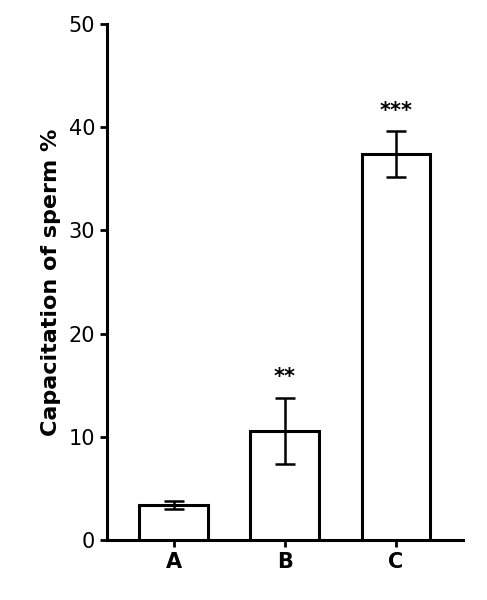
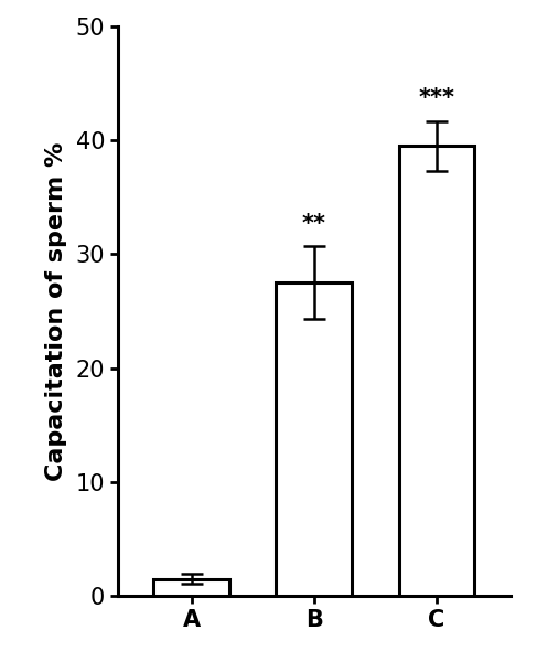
A: 3.4 -> 1.5
B: 10.6 -> 27.5
C: 37.4 -> 39.5
